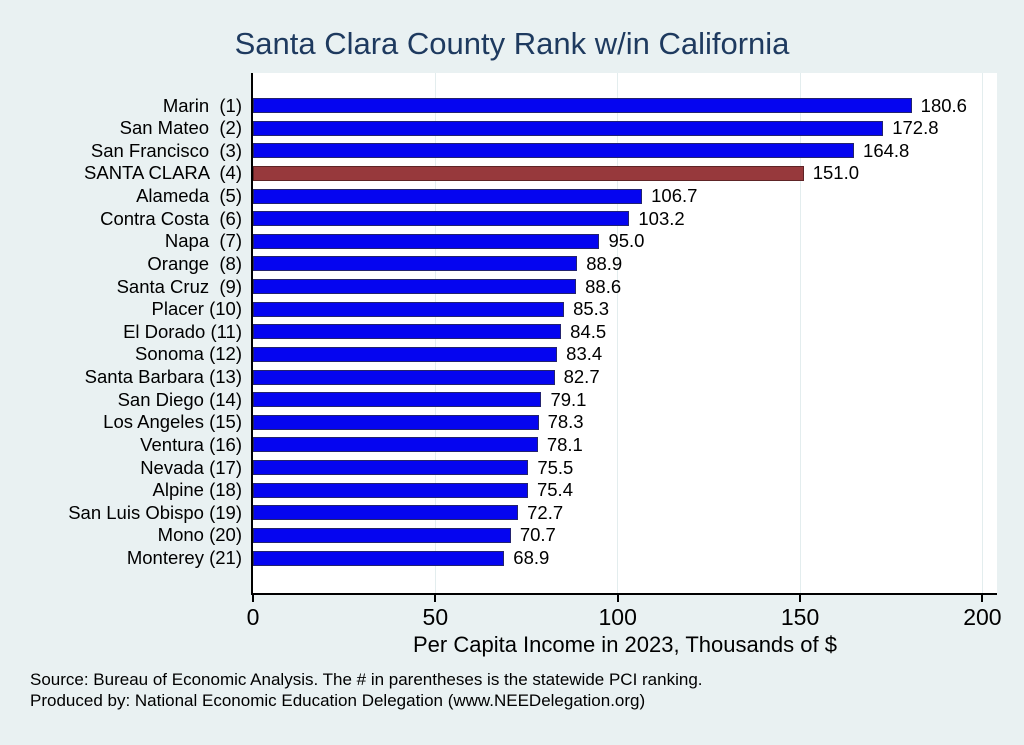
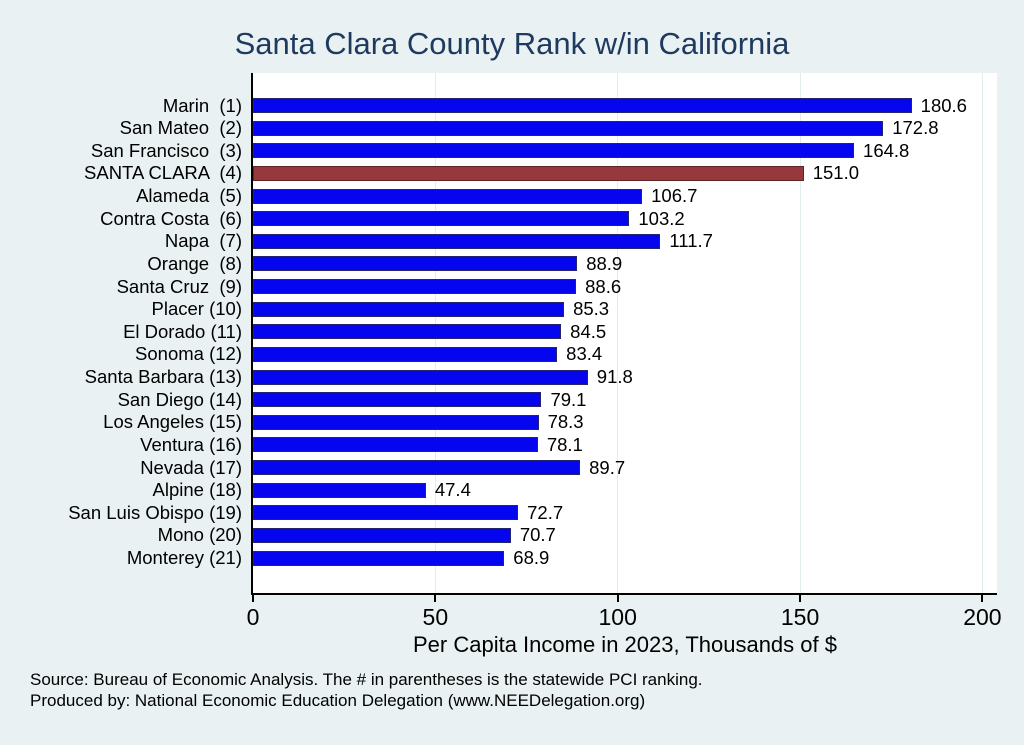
Napa (7): 95.0 -> 111.7
Santa Barbara (13): 82.7 -> 91.8
Nevada (17): 75.5 -> 89.7
Alpine (18): 75.4 -> 47.4
